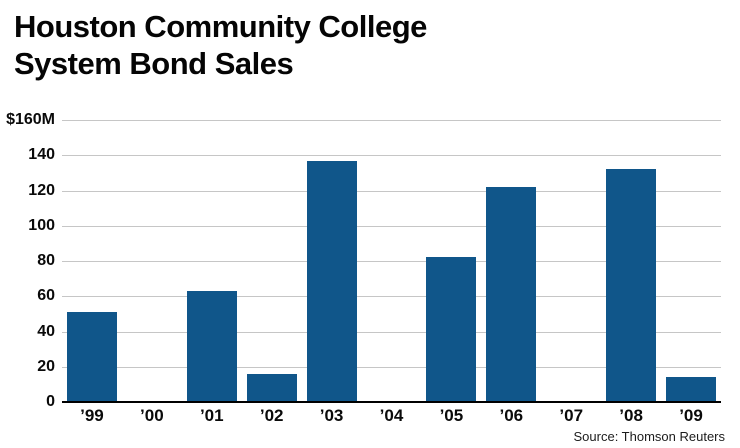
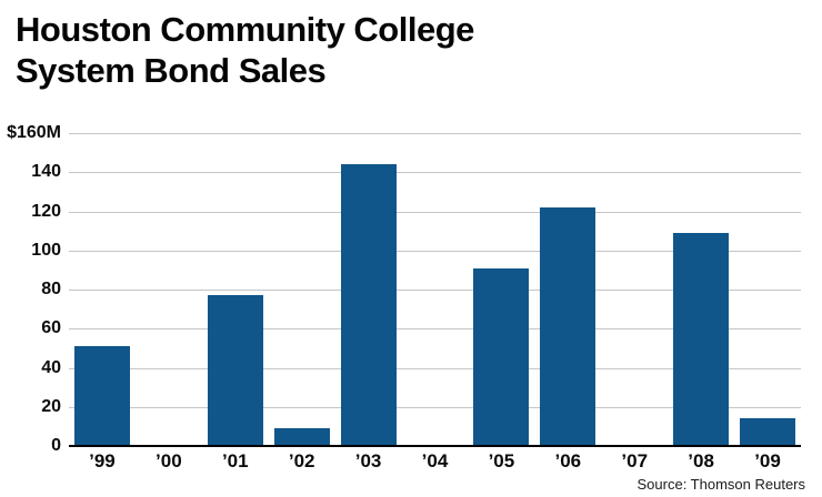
’01: $63M -> $77M
’02: $16M -> $9M
’03: $137M -> $144M
’05: $82M -> $91M
’08: $132M -> $109M
